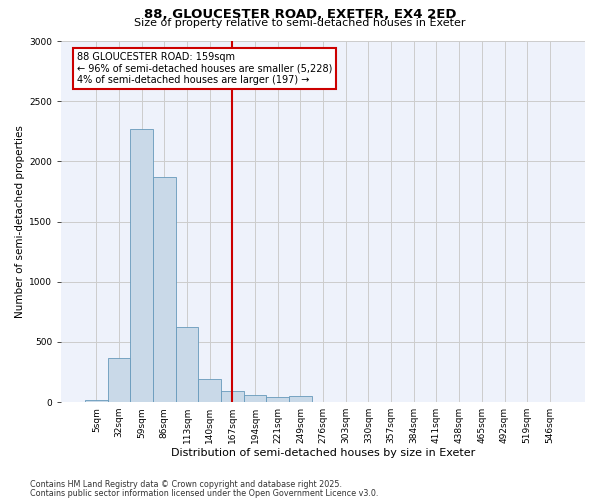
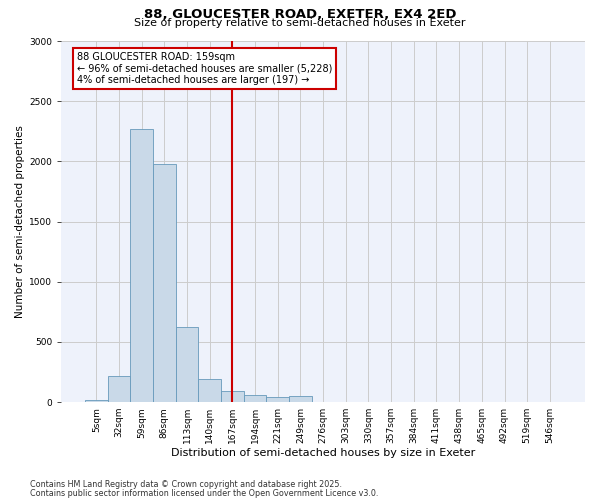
32sqm: 370 -> 220
86sqm: 1870 -> 1980
